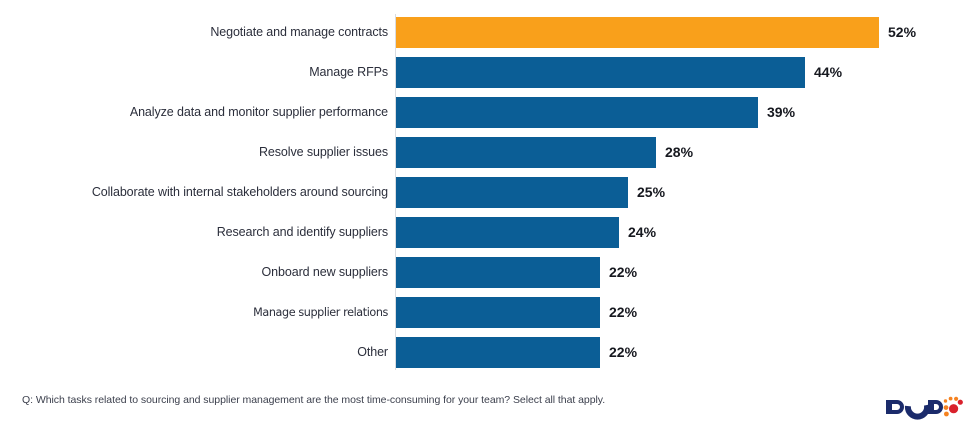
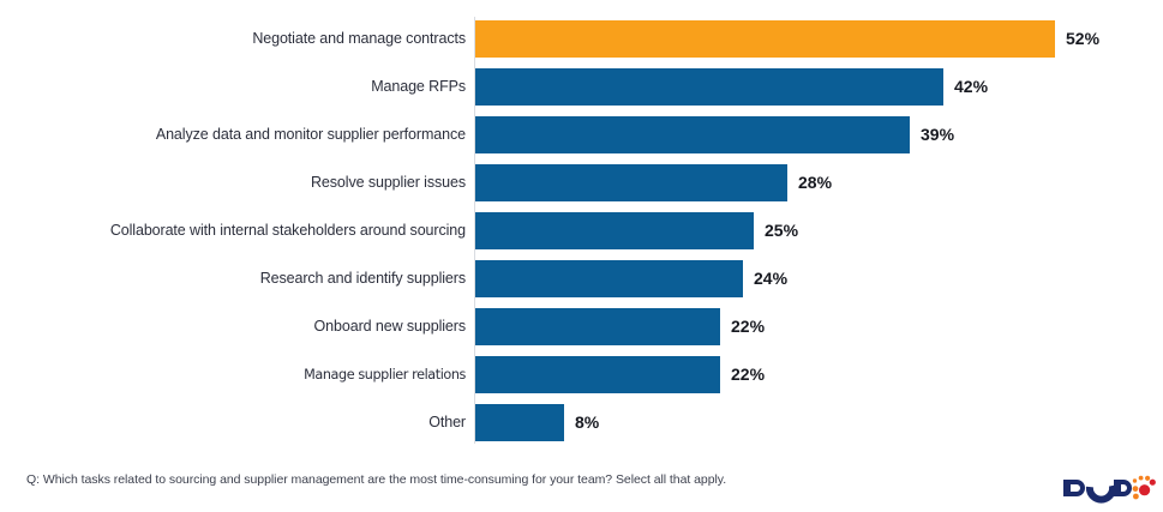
Manage RFPs: 44% -> 42%
Other: 22% -> 8%
